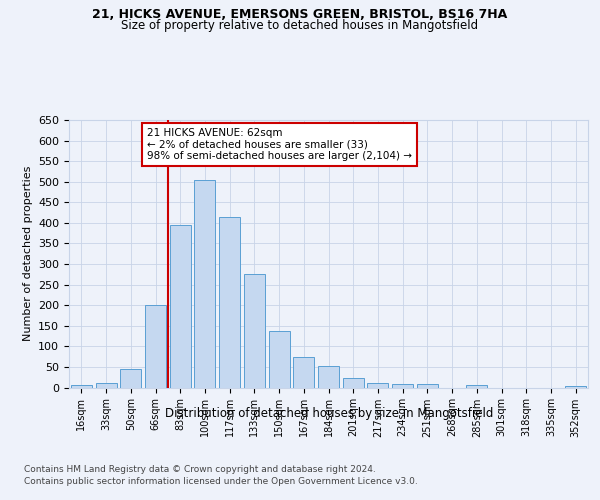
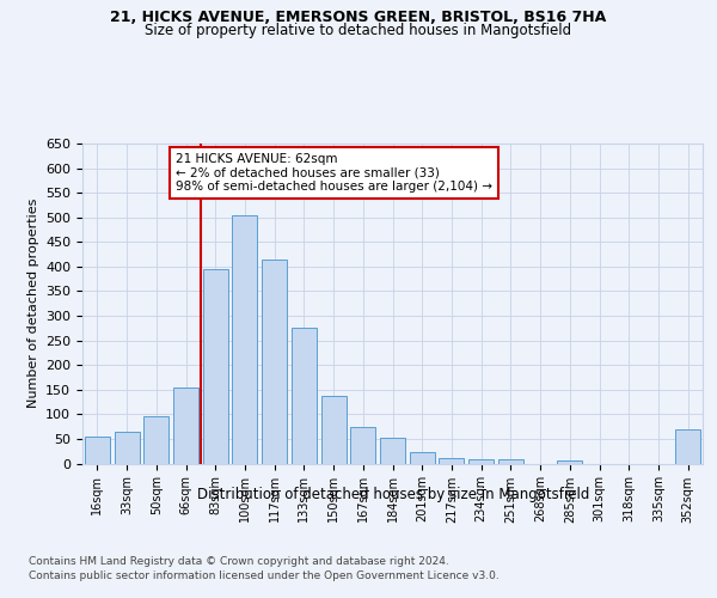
16sqm: 5 -> 55
33sqm: 10 -> 65
50sqm: 45 -> 95
66sqm: 200 -> 155
352sqm: 4 -> 70
